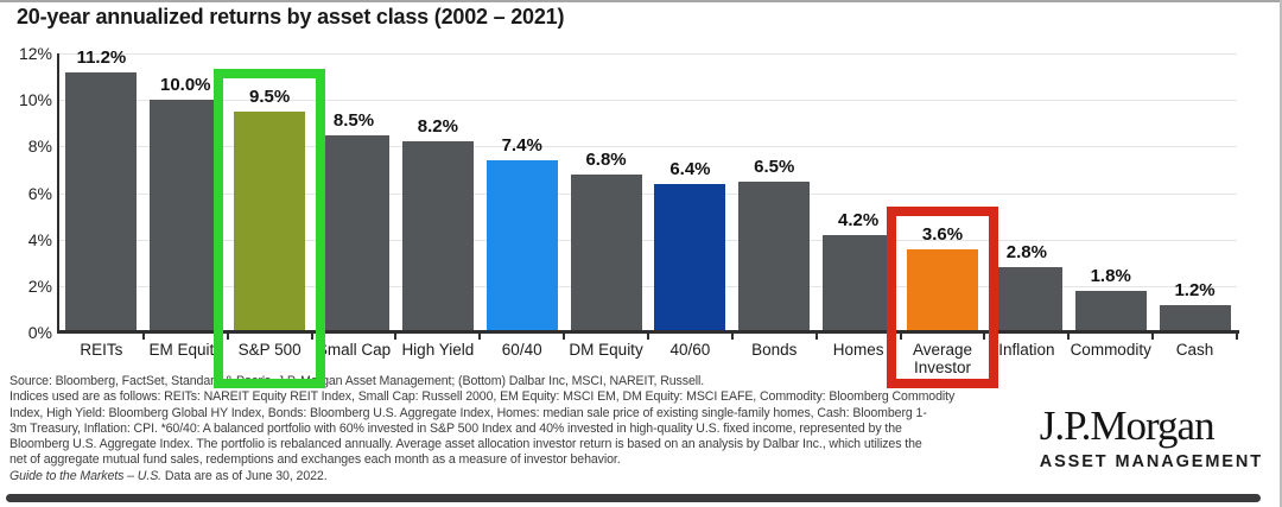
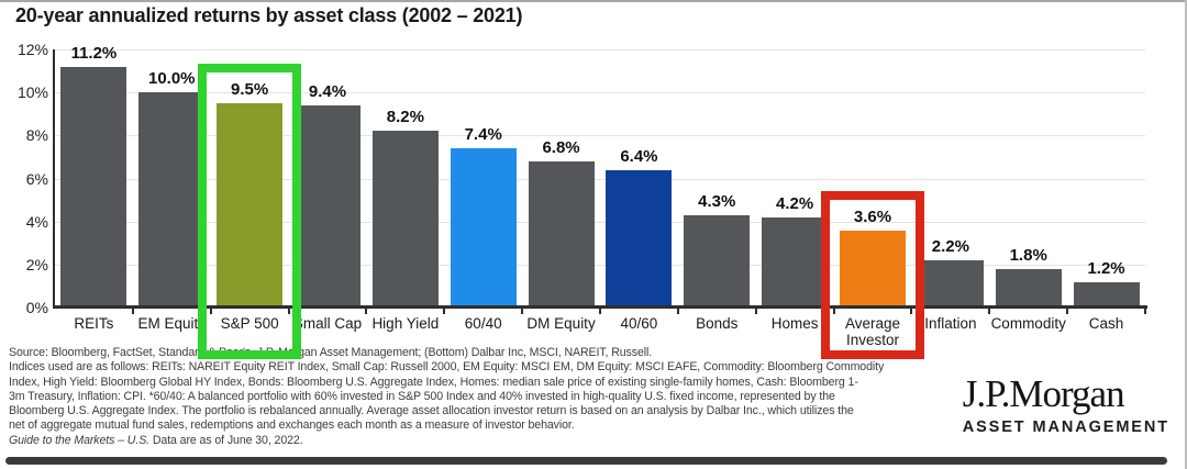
Small Cap: 8.5% -> 9.4%
Bonds: 6.5% -> 4.3%
Inflation: 2.8% -> 2.2%
